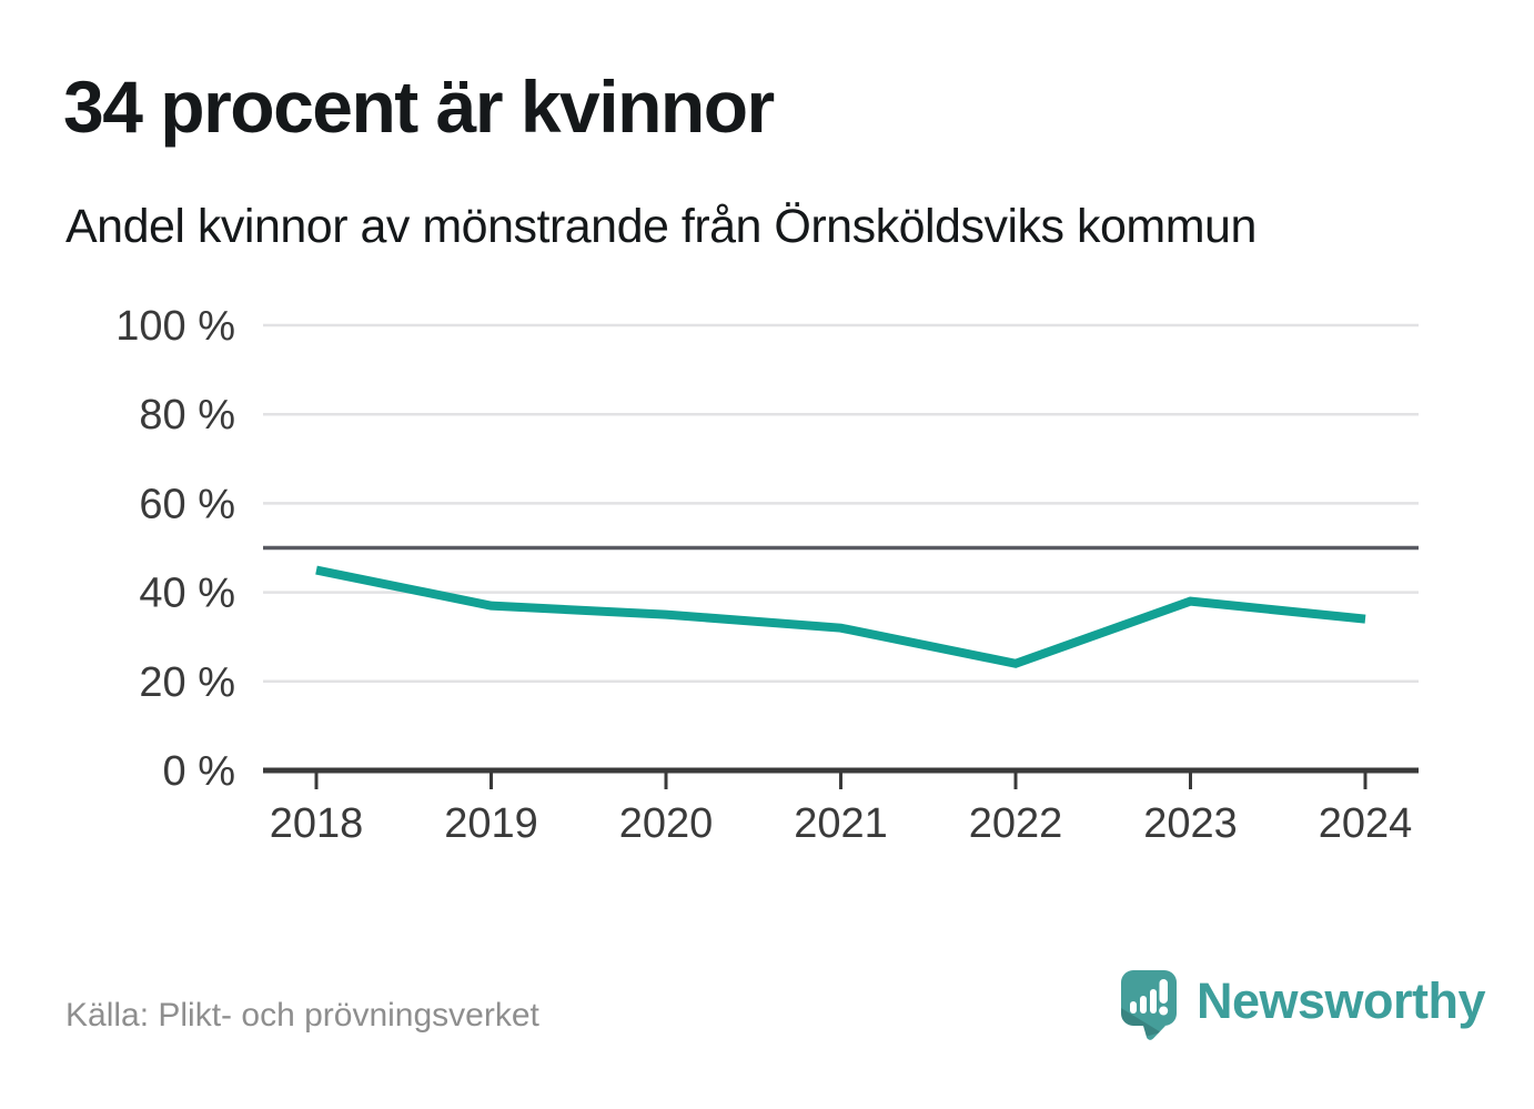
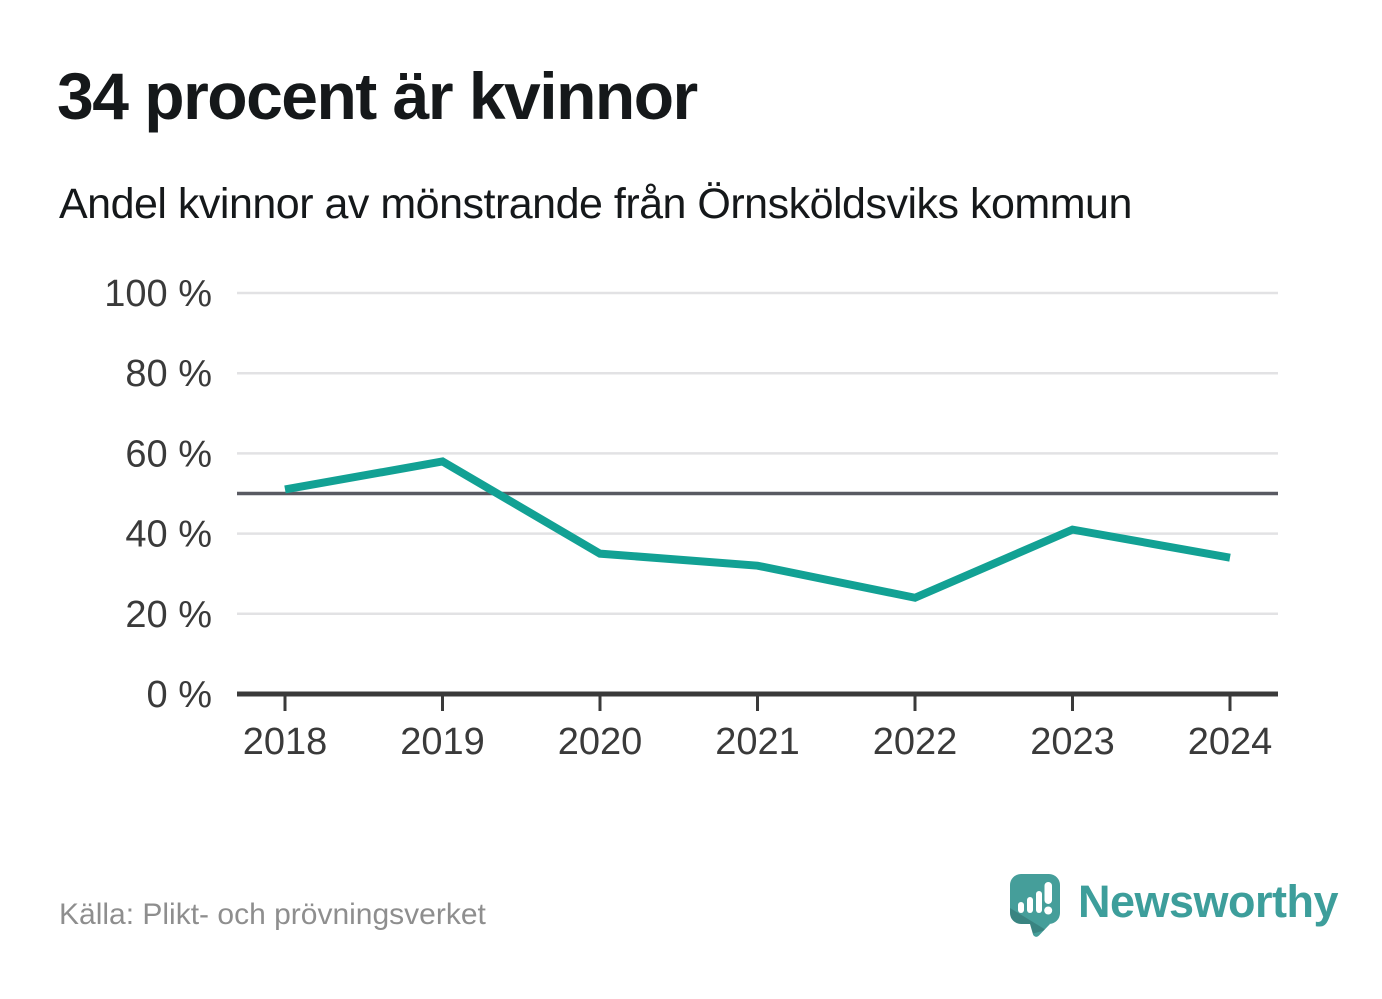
2018: 45% -> 51%
2019: 37% -> 58%
2023: 38% -> 41%
